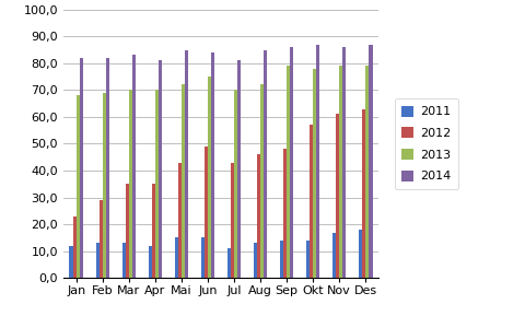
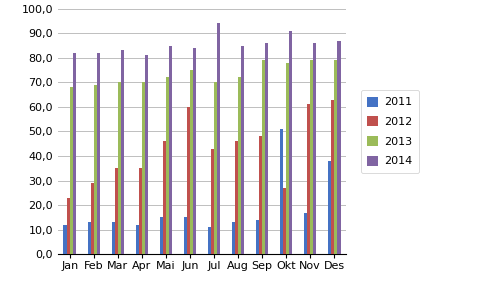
2012/Mai: 43 -> 46
2012/Jun: 49 -> 60
2014/Jul: 81 -> 94
2011/Okt: 14 -> 51
2012/Okt: 57 -> 27
2014/Okt: 87 -> 91
2011/Des: 18 -> 38
